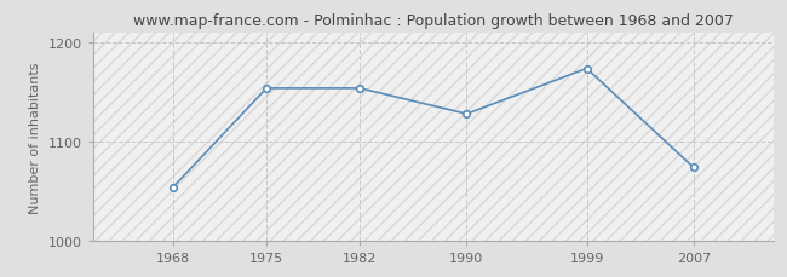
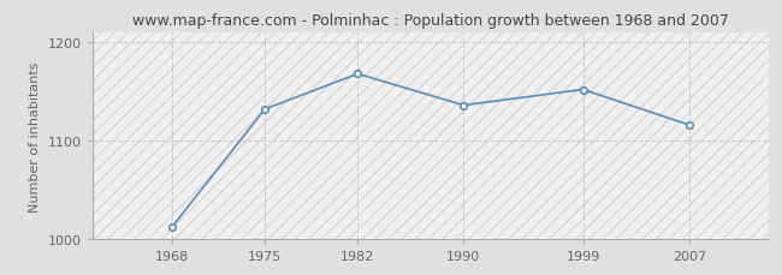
1968: 1054 -> 1012
1975: 1154 -> 1132
1982: 1154 -> 1168
1990: 1128 -> 1136
1999: 1174 -> 1152
2007: 1074 -> 1116
